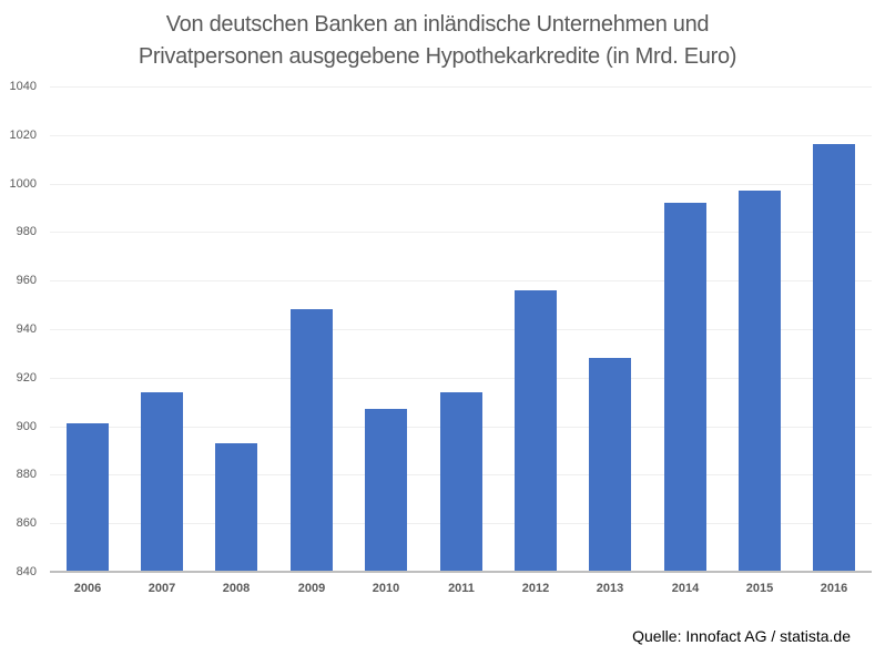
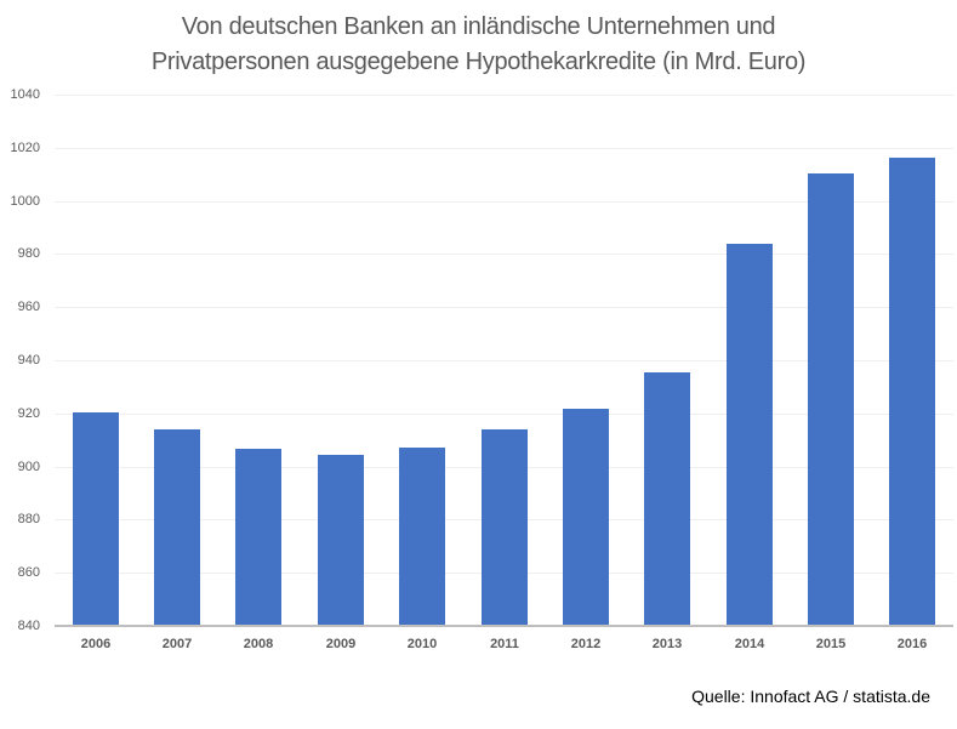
2006: 901 -> 920
2008: 893 -> 907
2009: 948 -> 904
2012: 956 -> 922
2013: 928 -> 935
2014: 992 -> 984
2015: 997 -> 1010
